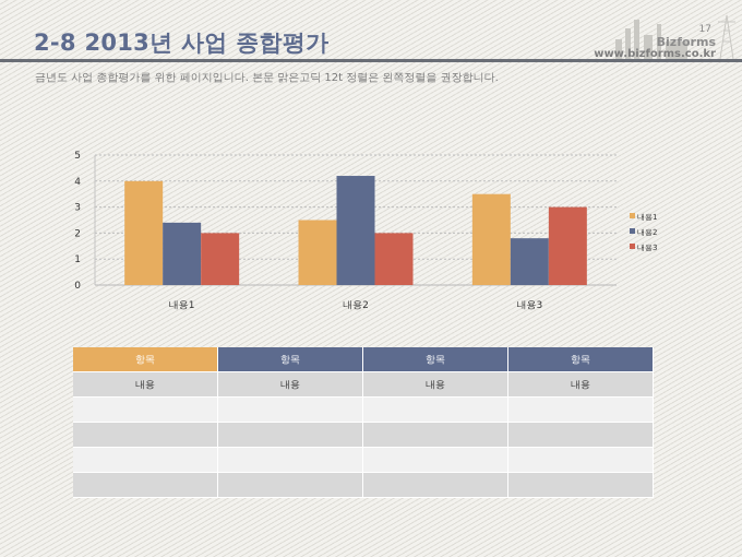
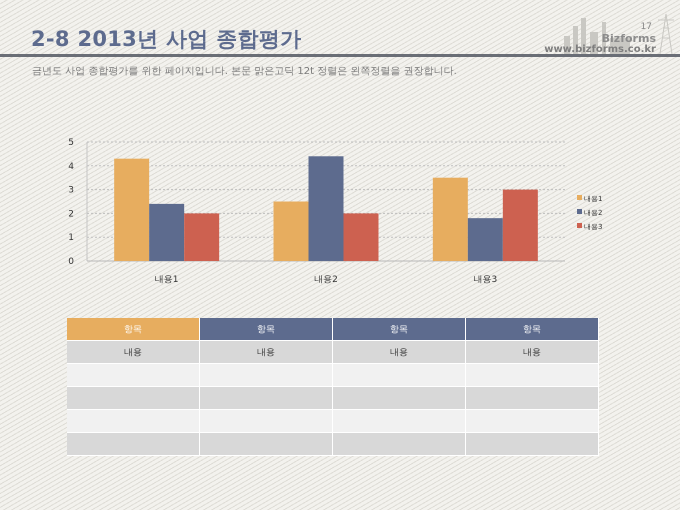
내용1/내용1: 4.0 -> 4.3
내용2/내용2: 4.2 -> 4.4
